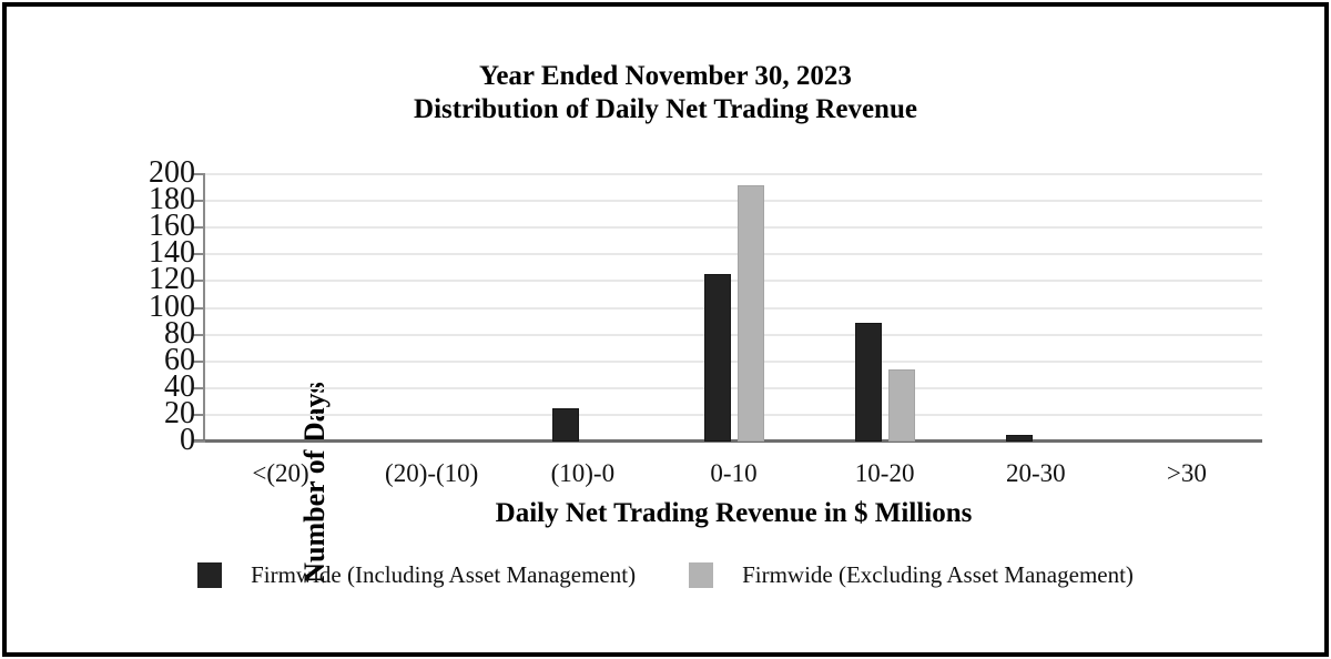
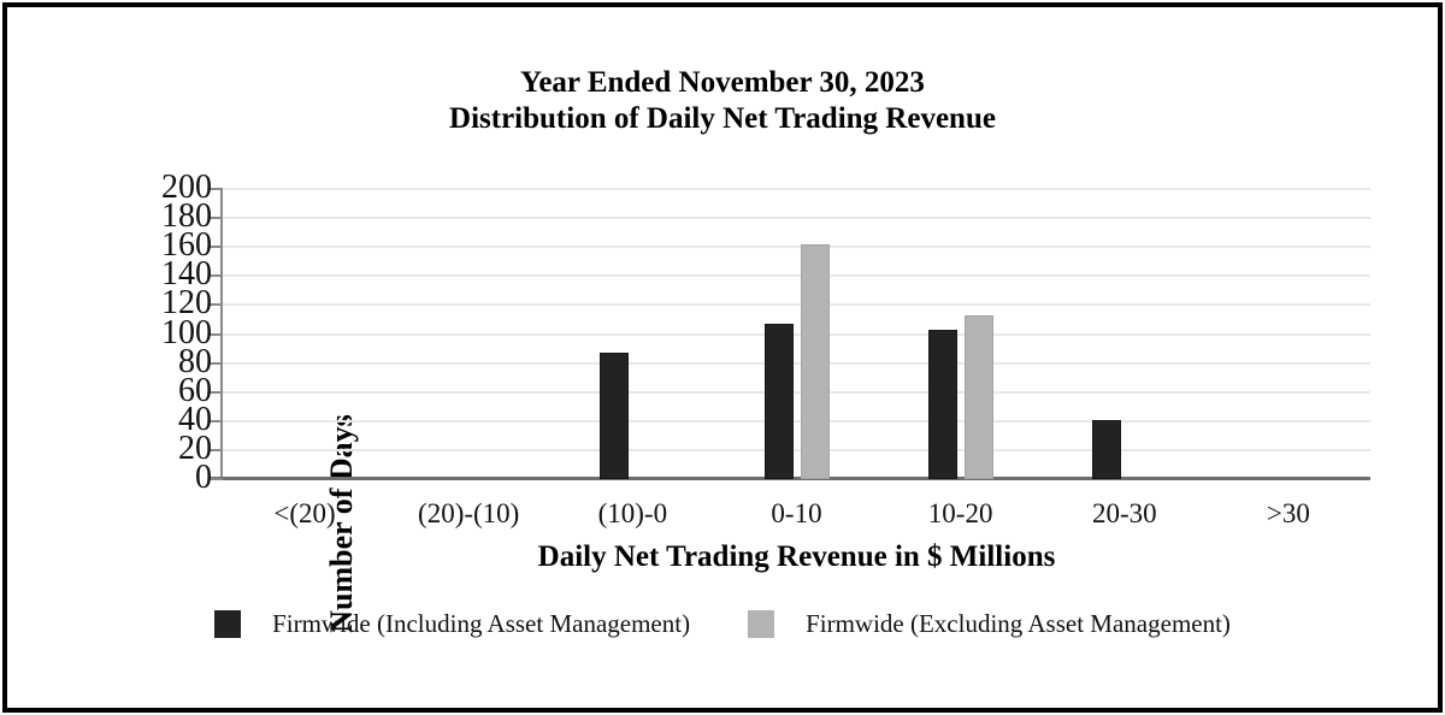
Firmwide (Including Asset Management)/(10)-0: 25 -> 87
Firmwide (Including Asset Management)/0-10: 125 -> 107
Firmwide (Excluding Asset Management)/0-10: 192 -> 162
Firmwide (Including Asset Management)/10-20: 89 -> 103
Firmwide (Excluding Asset Management)/10-20: 54 -> 113
Firmwide (Including Asset Management)/20-30: 5 -> 41
